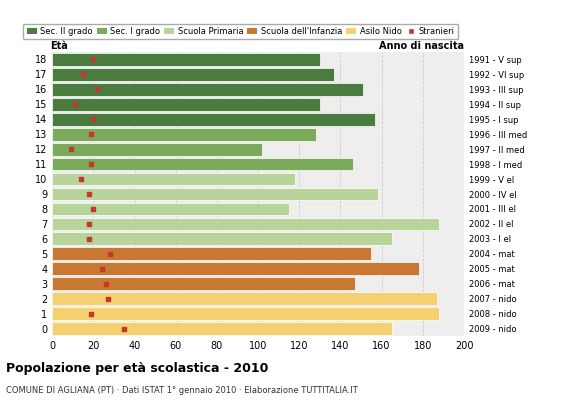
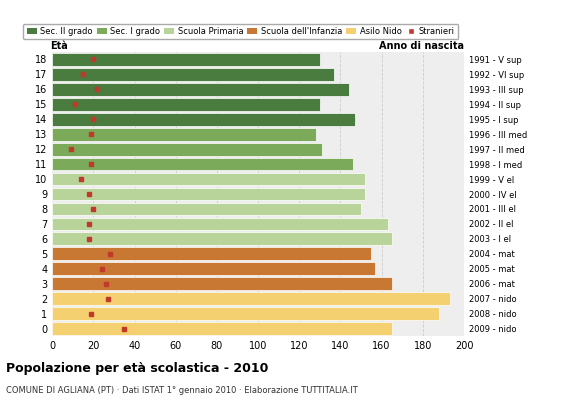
16: 151 -> 144
14: 157 -> 147
12: 102 -> 131
10: 118 -> 152
9: 158 -> 152
8: 115 -> 150
7: 188 -> 163
4: 178 -> 157
3: 147 -> 165
2: 187 -> 193
